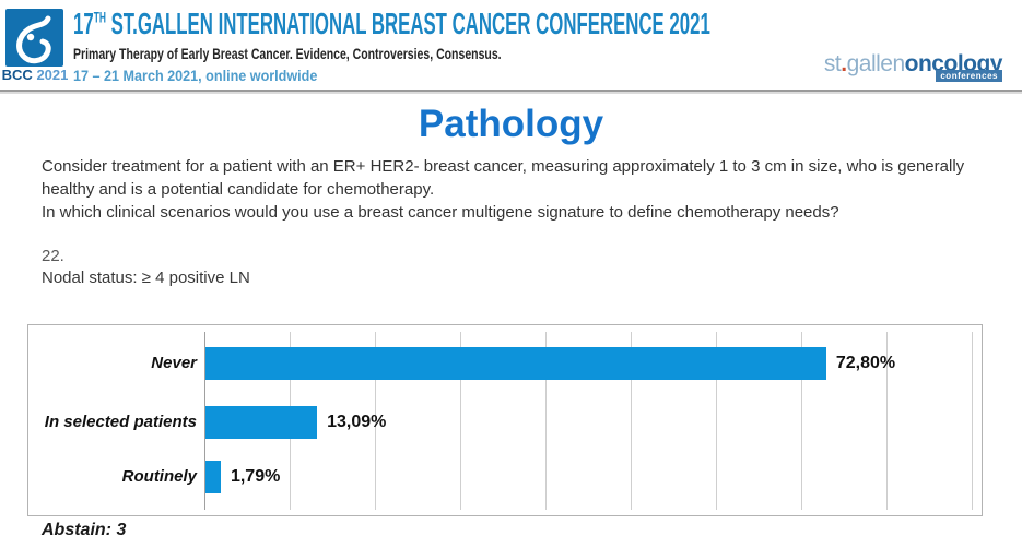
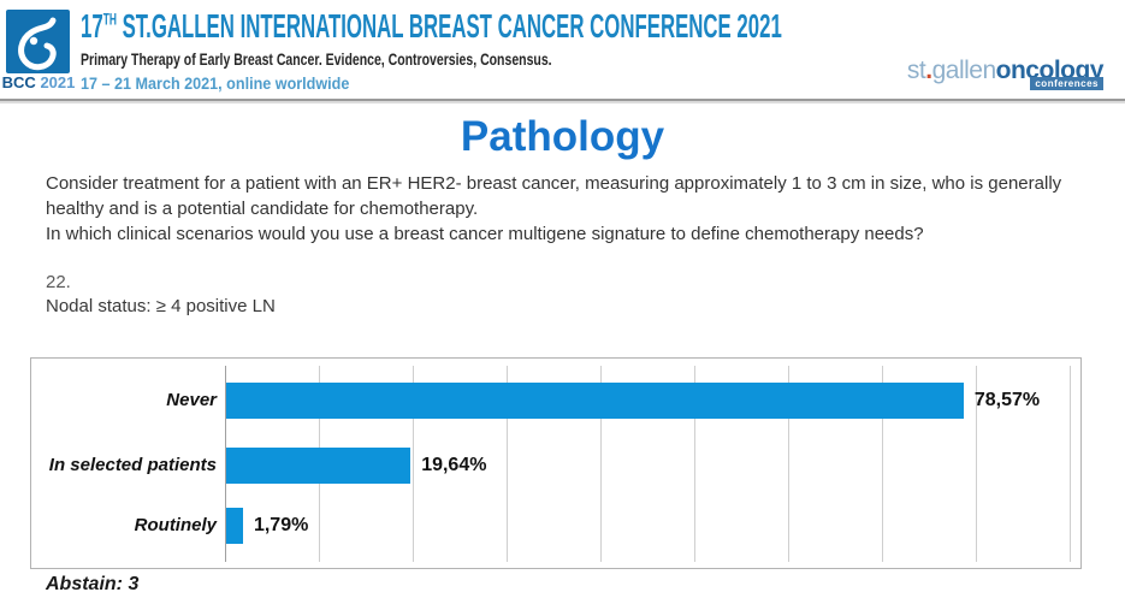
Never: 72,80% -> 78,57%
In selected patients: 13,09% -> 19,64%
